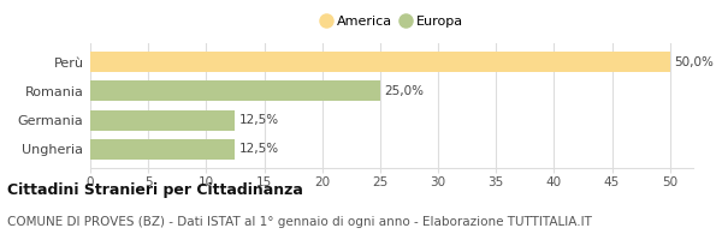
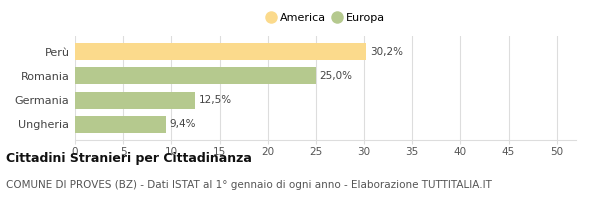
Perù: 50,0% -> 30,2%
Ungheria: 12,5% -> 9,4%
